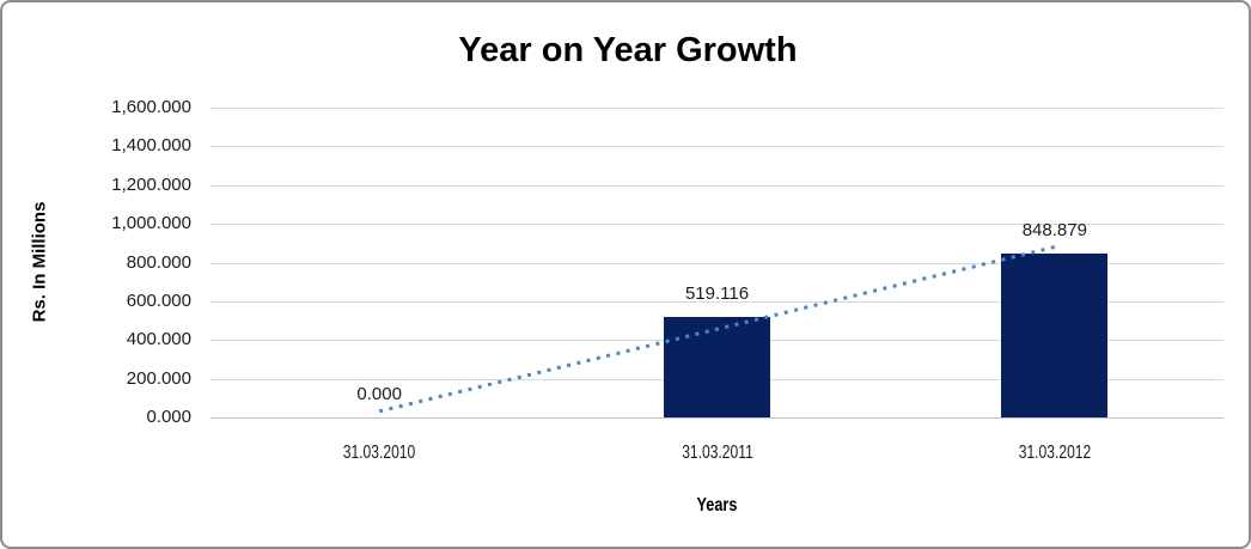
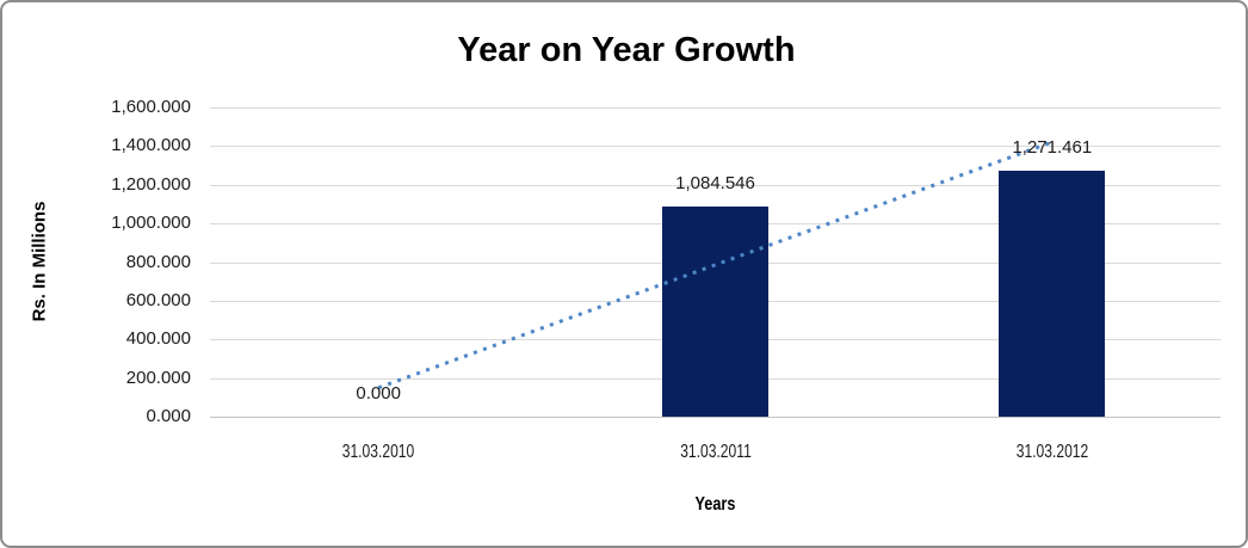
31.03.2011: 519.116 -> 1,084.546
31.03.2012: 848.879 -> 1,271.461
